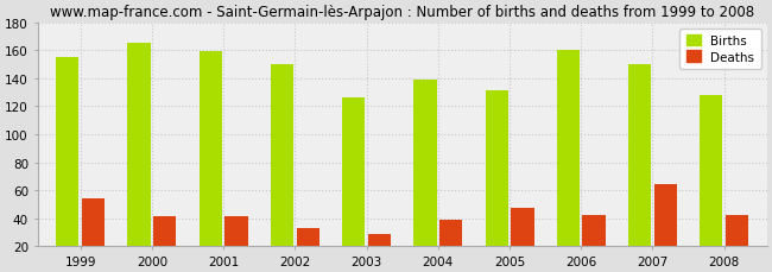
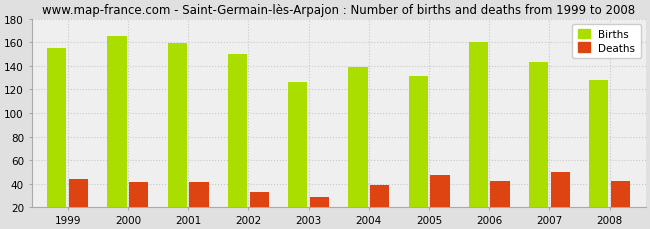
Deaths/1999: 54 -> 44
Births/2007: 150 -> 143
Deaths/2007: 64 -> 50
